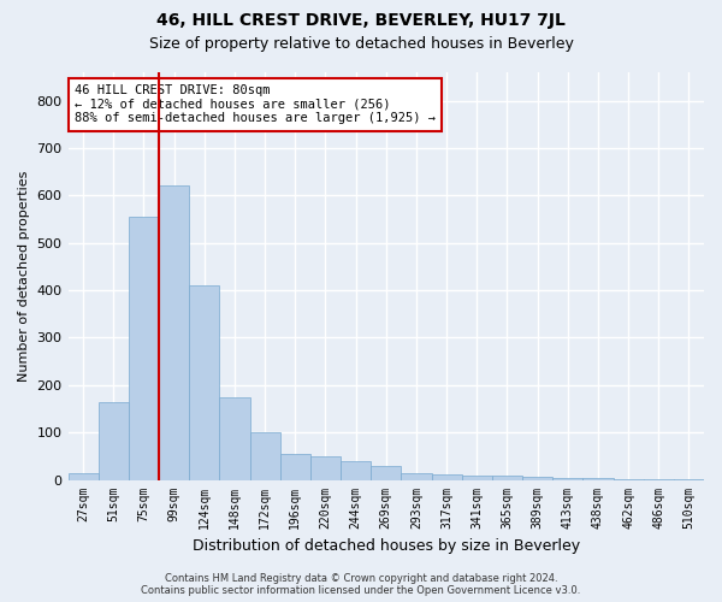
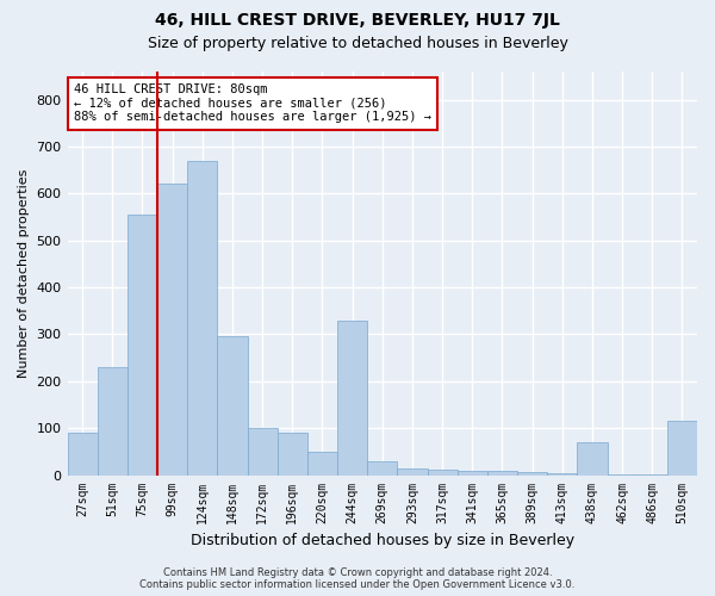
27sqm: 15 -> 90
51sqm: 165 -> 230
124sqm: 410 -> 670
148sqm: 175 -> 295
196sqm: 55 -> 90
244sqm: 40 -> 330
438sqm: 3 -> 70
510sqm: 1 -> 115
